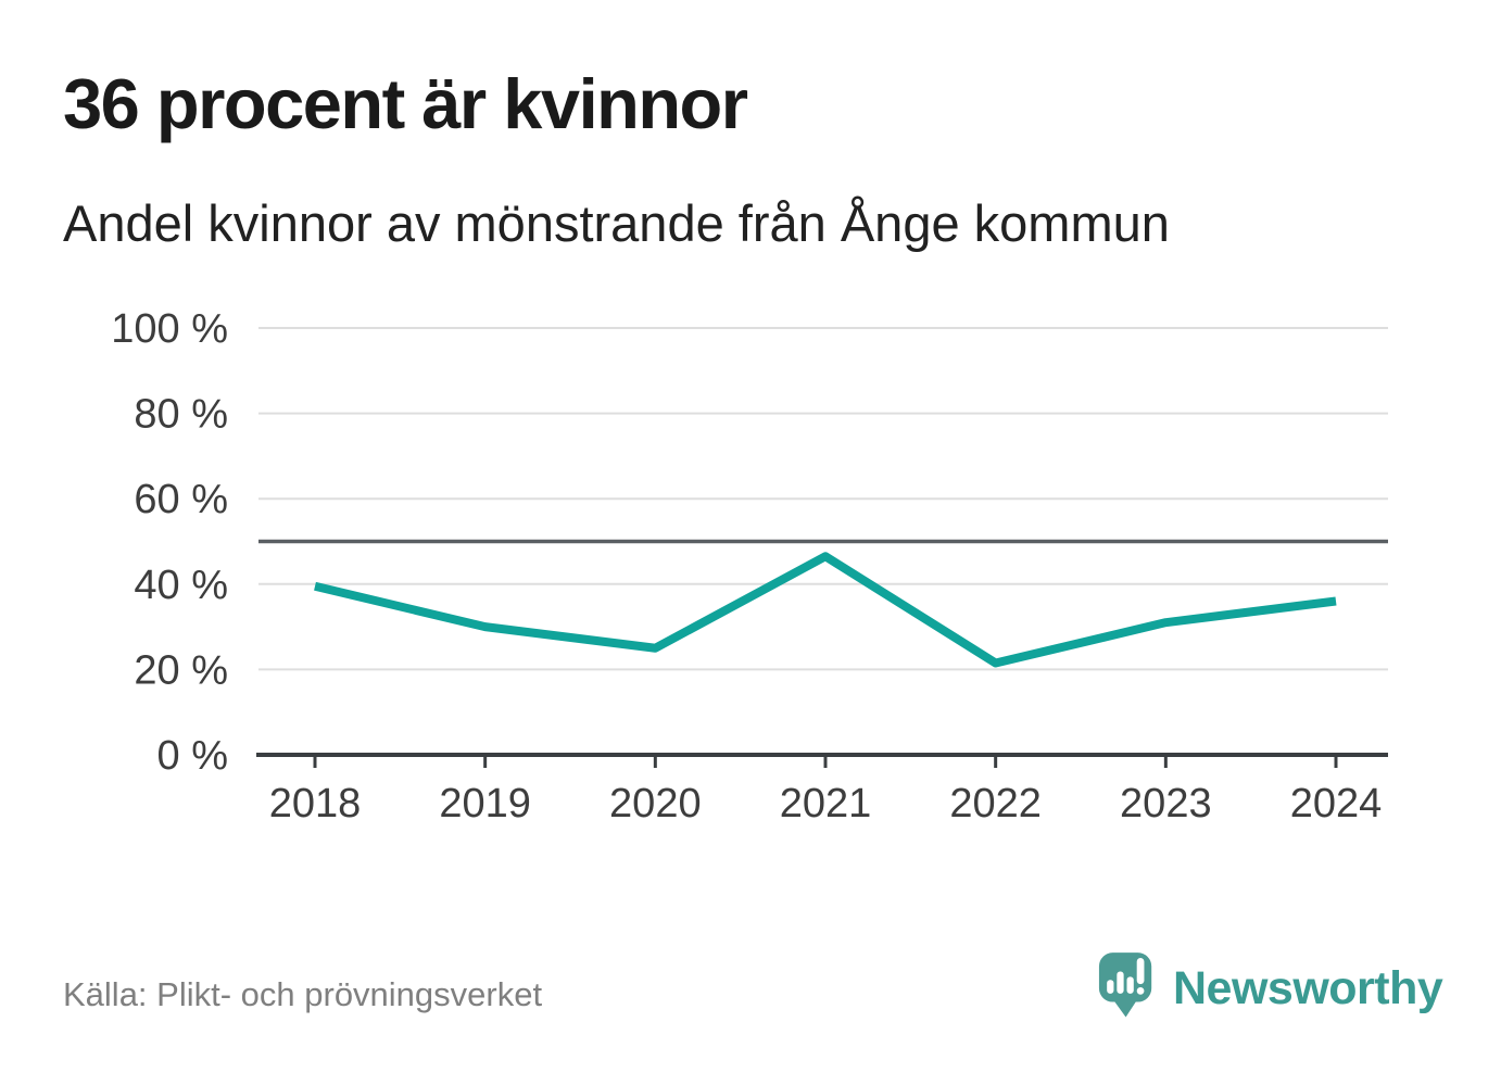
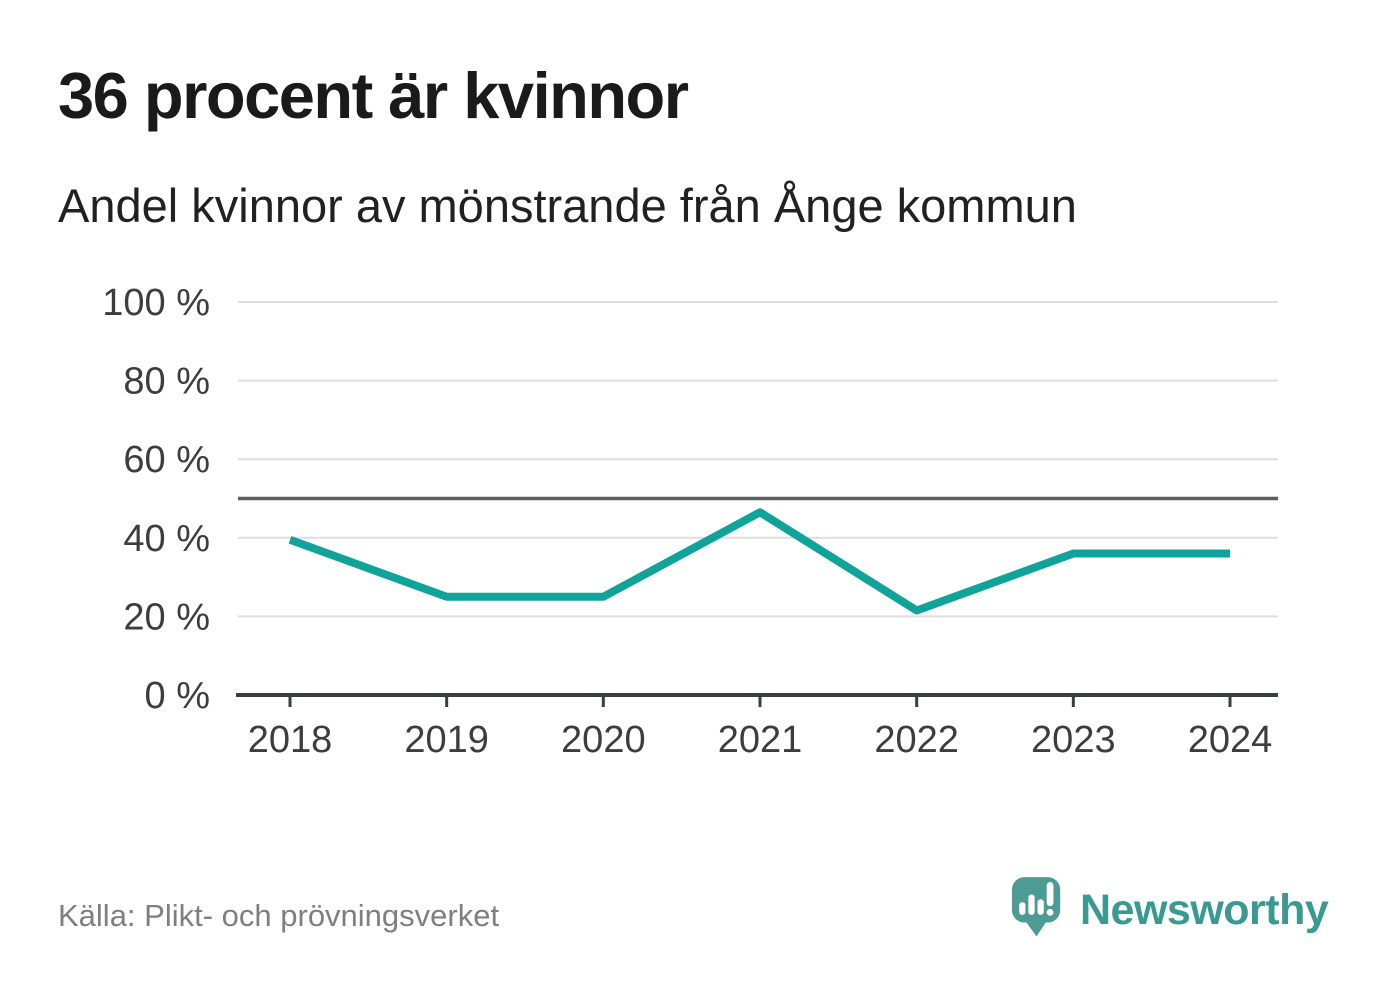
2019: 30% -> 25%
2023: 31% -> 36%
